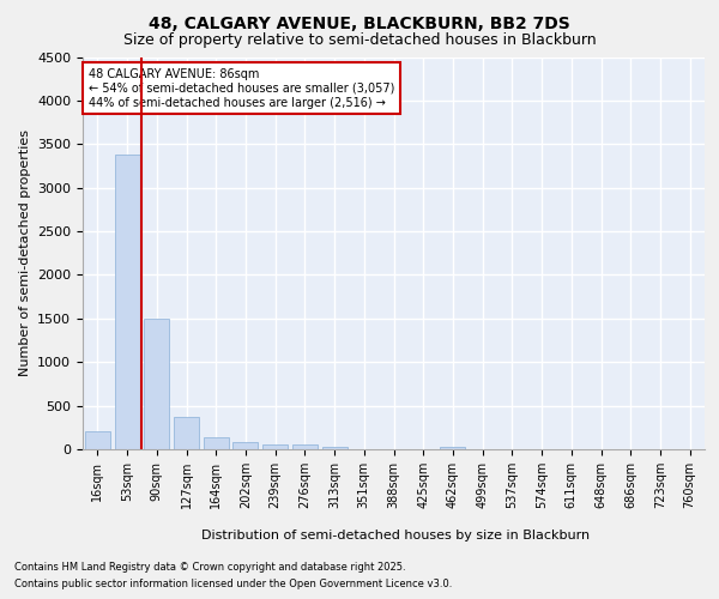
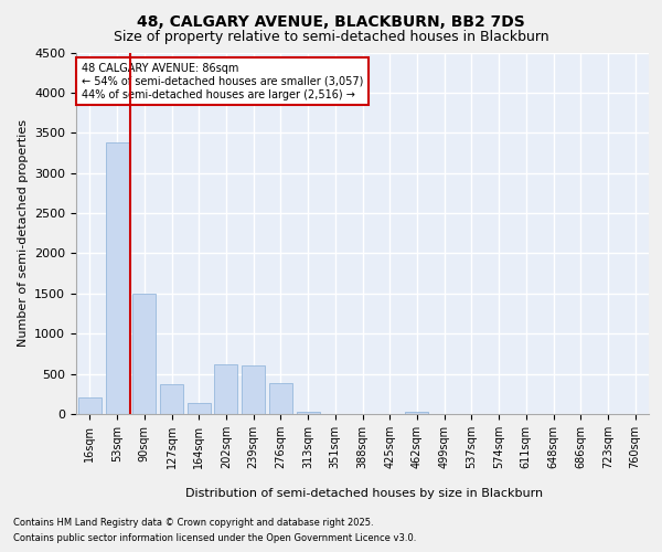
202sqm: 80 -> 620
239sqm: 60 -> 600
276sqm: 60 -> 380
